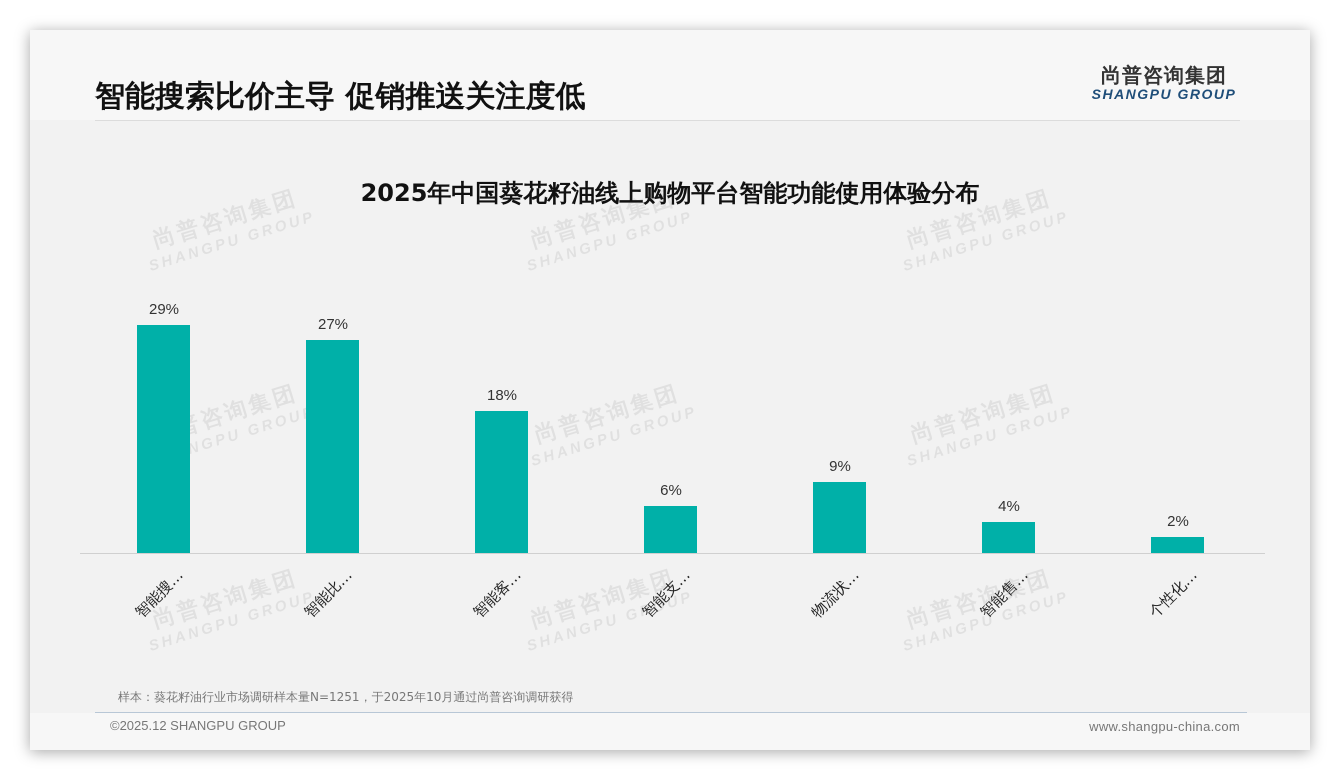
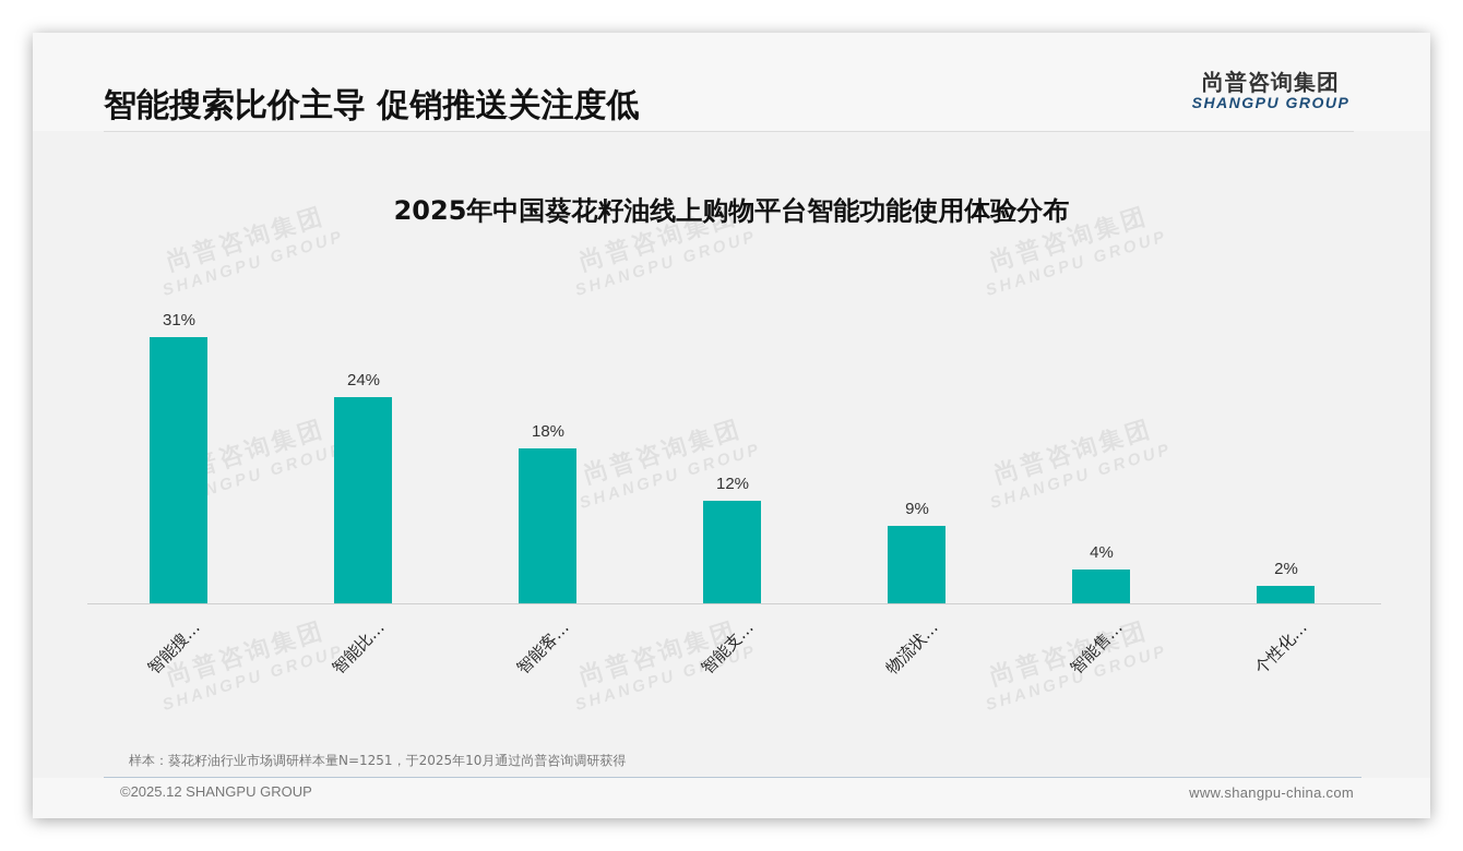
智能搜…: 29% -> 31%
智能比…: 27% -> 24%
智能支…: 6% -> 12%
